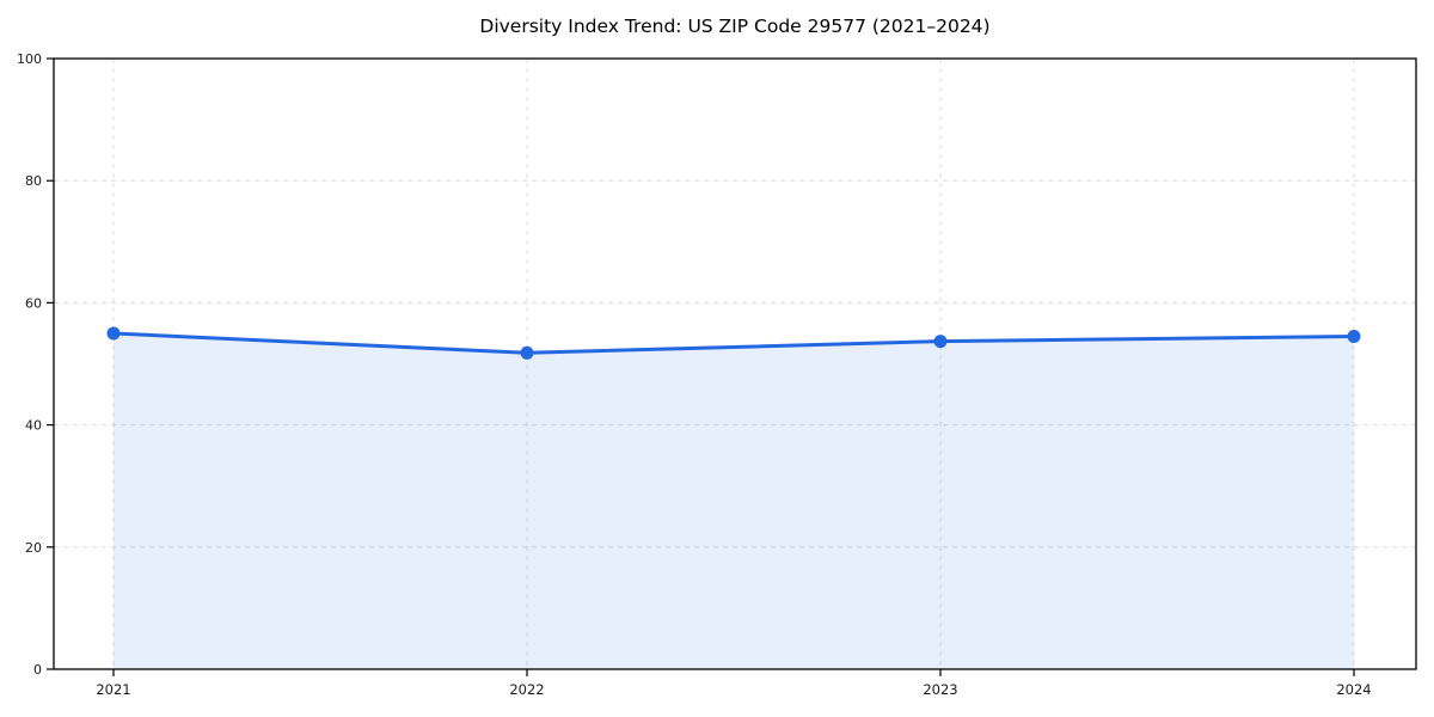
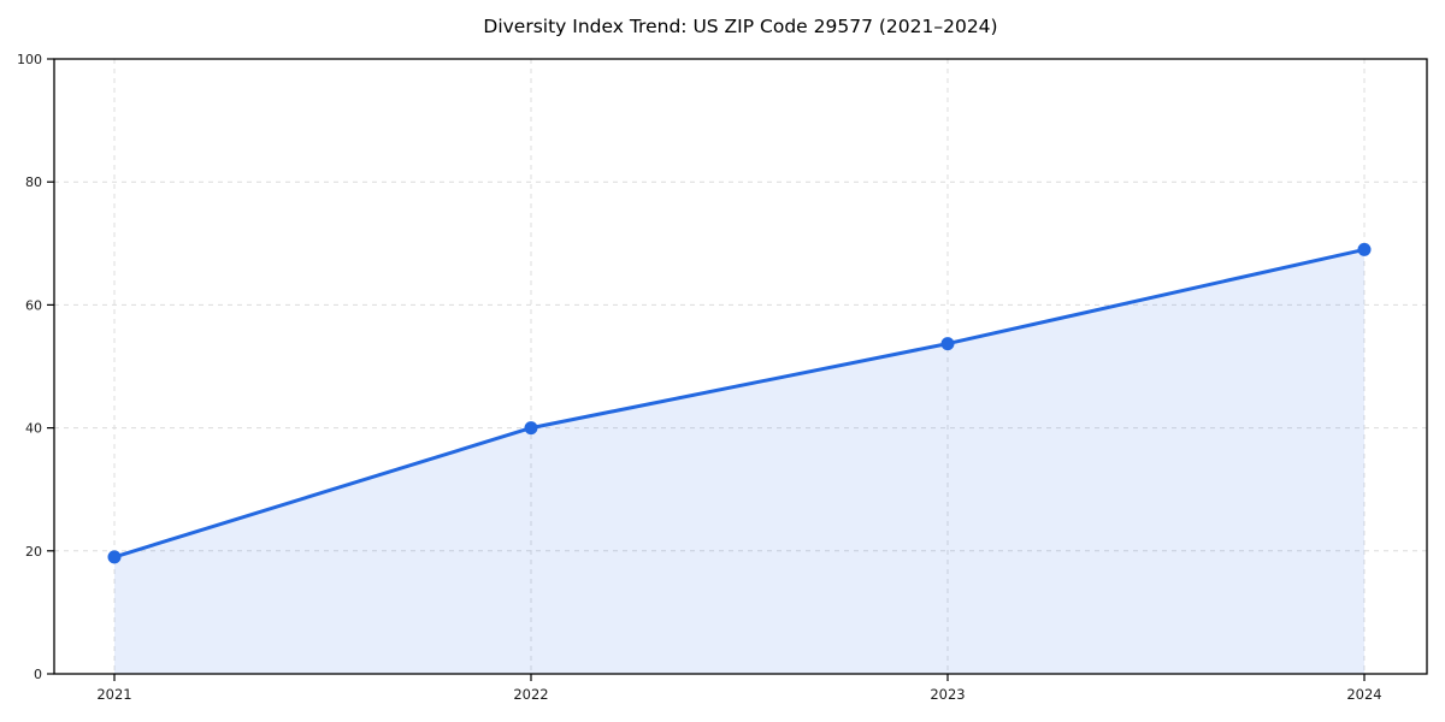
2021: 55 -> 19
2022: 52 -> 40
2024: 54 -> 69
